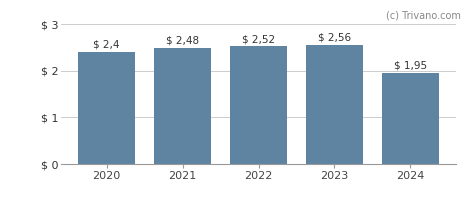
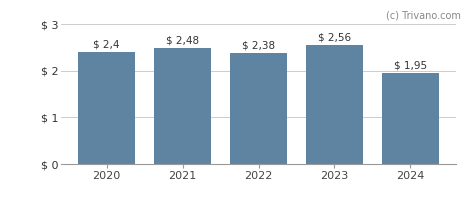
2022: 2,52 -> 2,38
